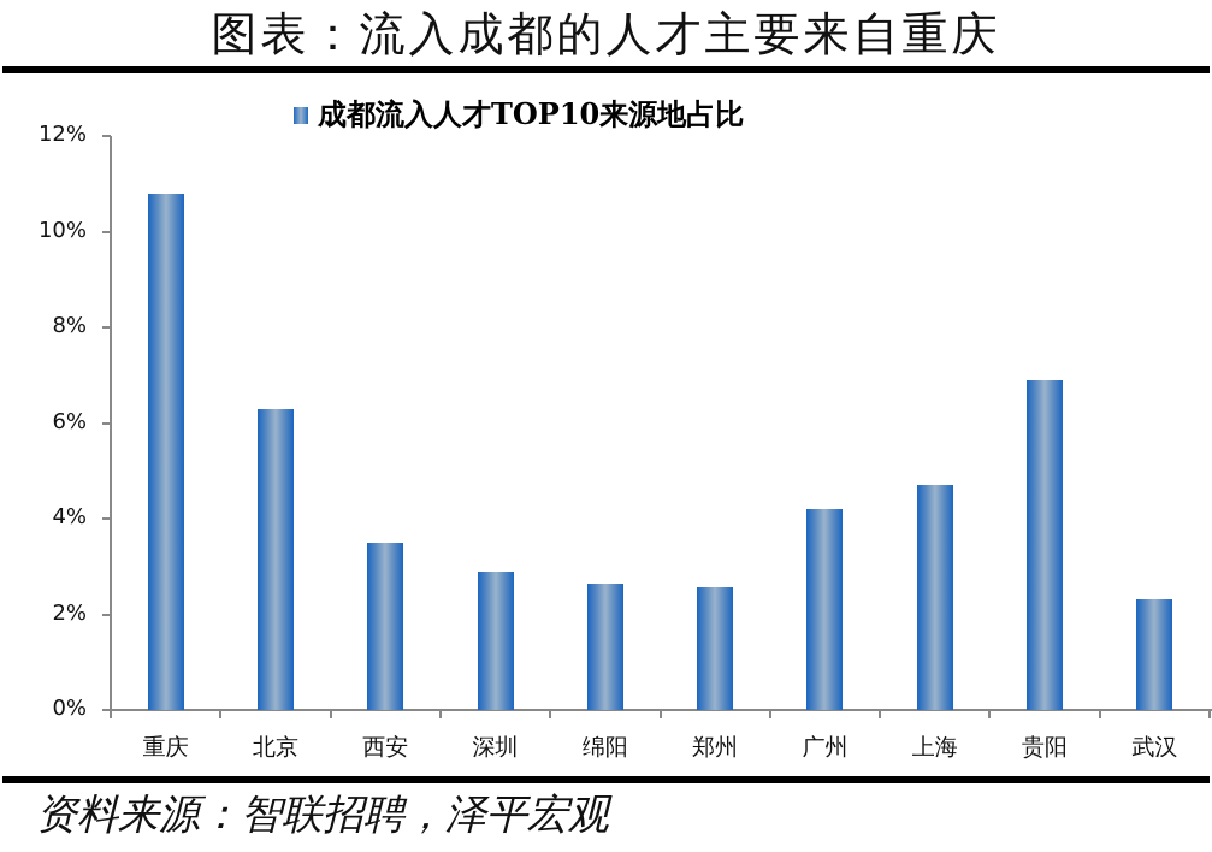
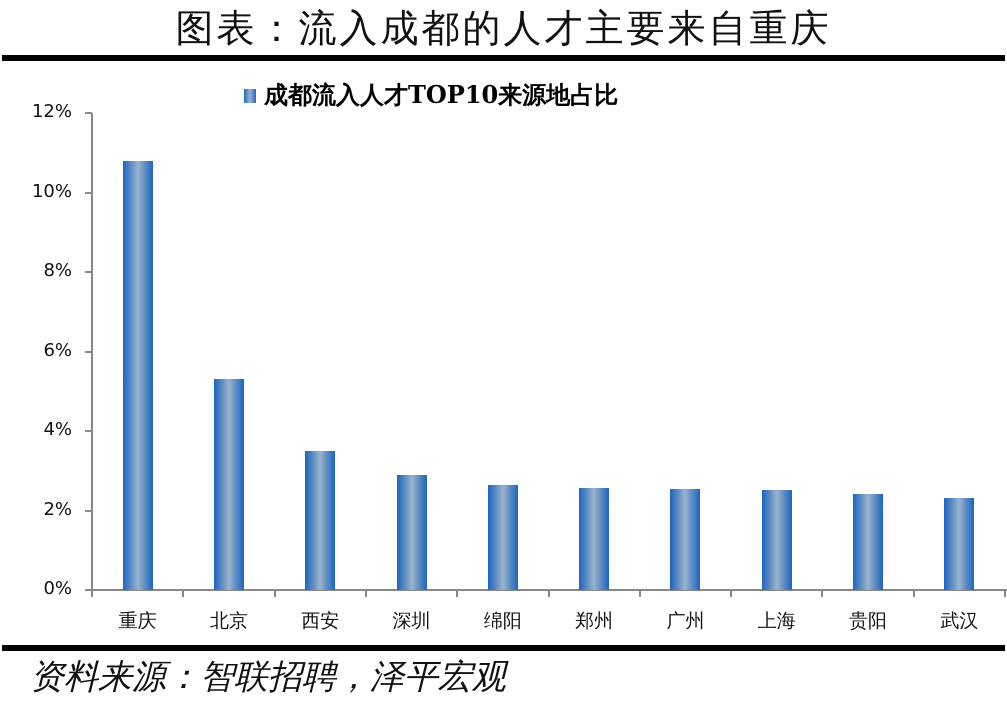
北京: 6.3% -> 5.3%
广州: 4.2% -> 2.5%
上海: 4.7% -> 2.5%
贵阳: 6.9% -> 2.4%
